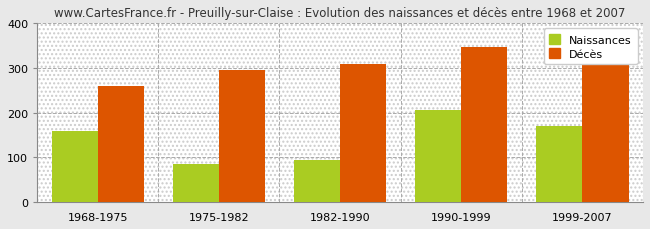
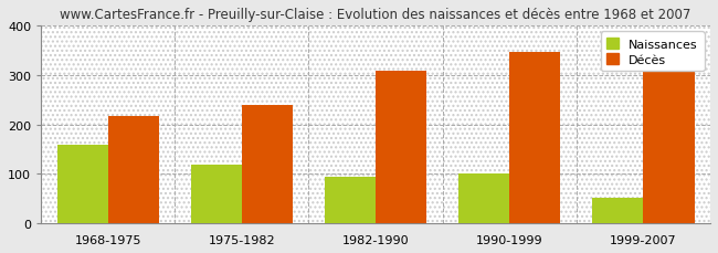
Décès/1968-1975: 260 -> 218
Naissances/1975-1982: 85 -> 120
Décès/1975-1982: 295 -> 240
Naissances/1990-1999: 205 -> 100
Naissances/1999-2007: 170 -> 52
